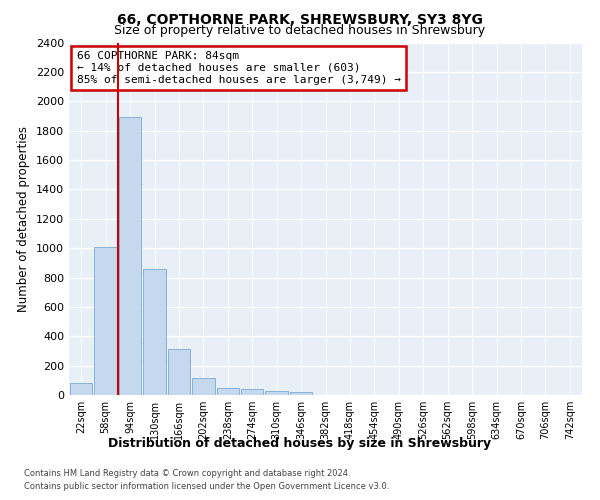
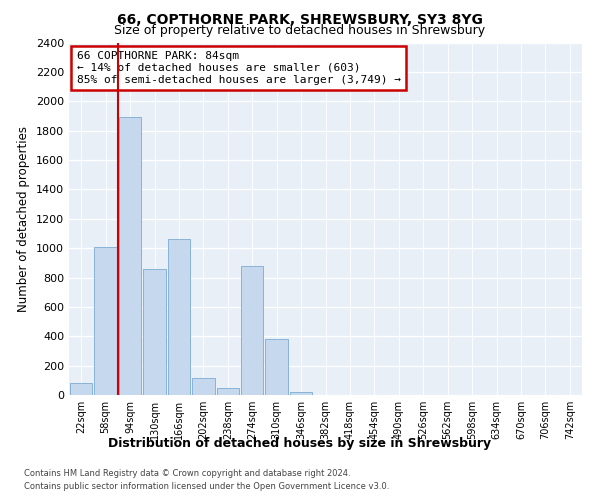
166sqm: 320 -> 1060
274sqm: 40 -> 880
310sqm: 30 -> 380
